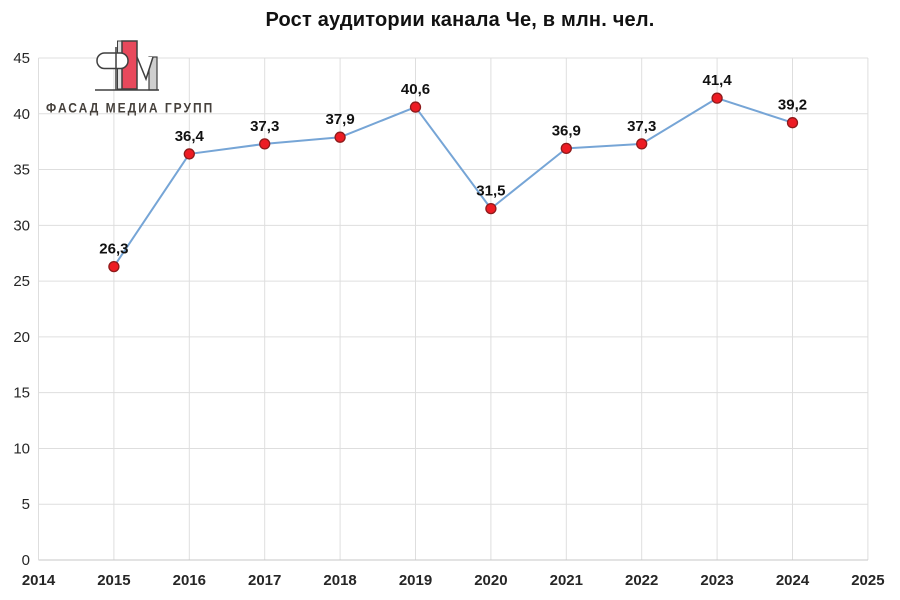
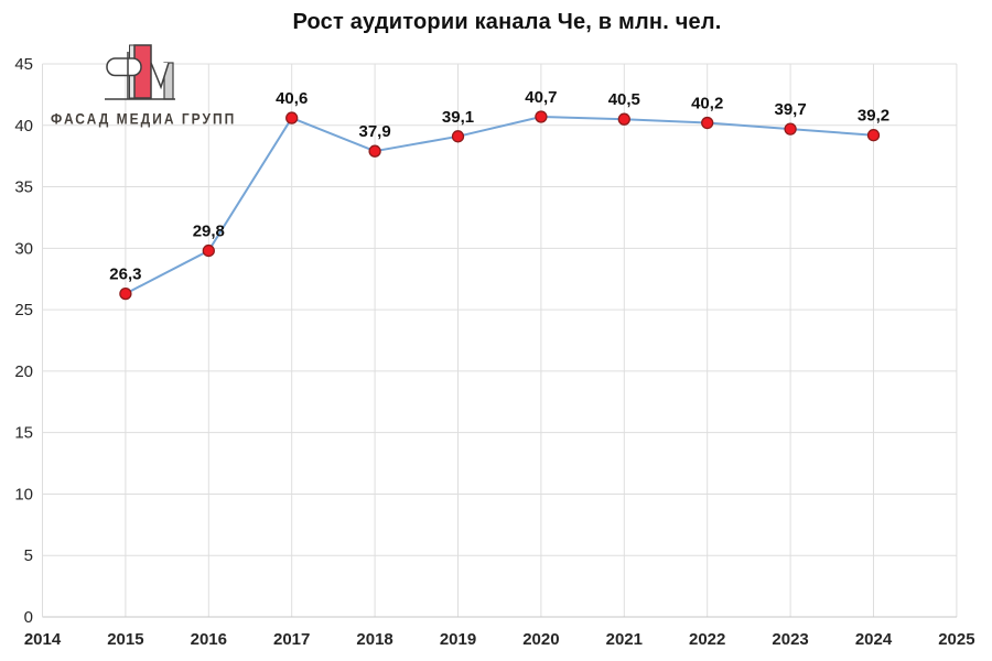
2016: 36,4 -> 29,8
2017: 37,3 -> 40,6
2019: 40,6 -> 39,1
2020: 31,5 -> 40,7
2021: 36,9 -> 40,5
2022: 37,3 -> 40,2
2023: 41,4 -> 39,7
